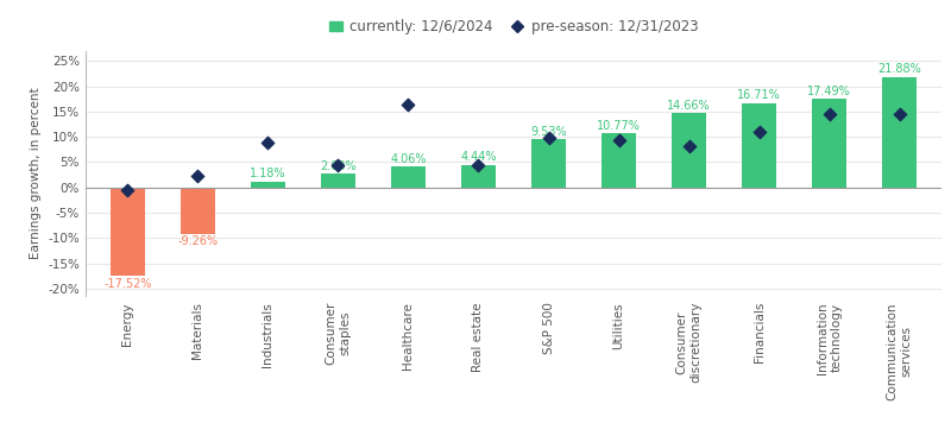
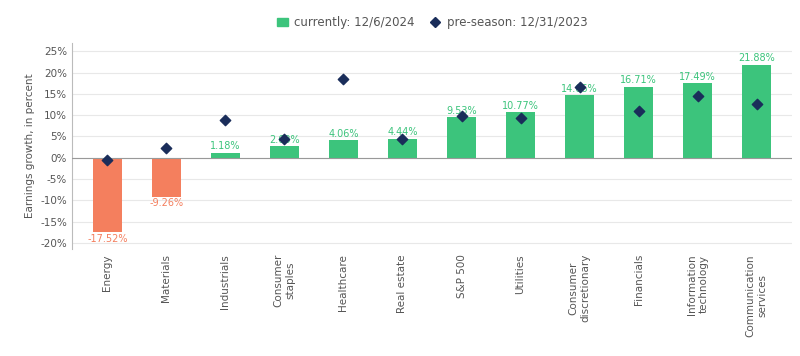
pre-season: 12/31/2023/Healthcare: 16.4% -> 18.5%
pre-season: 12/31/2023/Consumer discretionary: 8.2% -> 16.5%
pre-season: 12/31/2023/Communication services: 14.6% -> 12.5%
